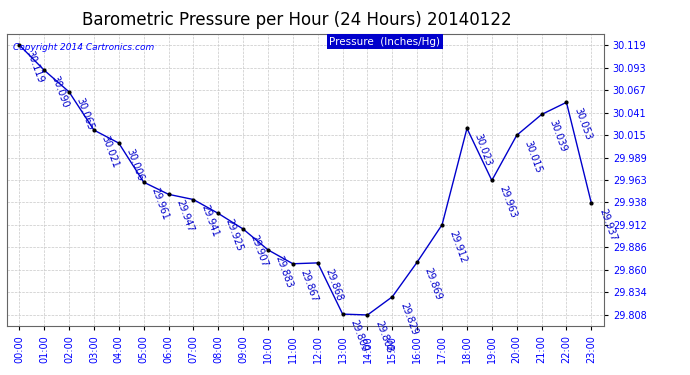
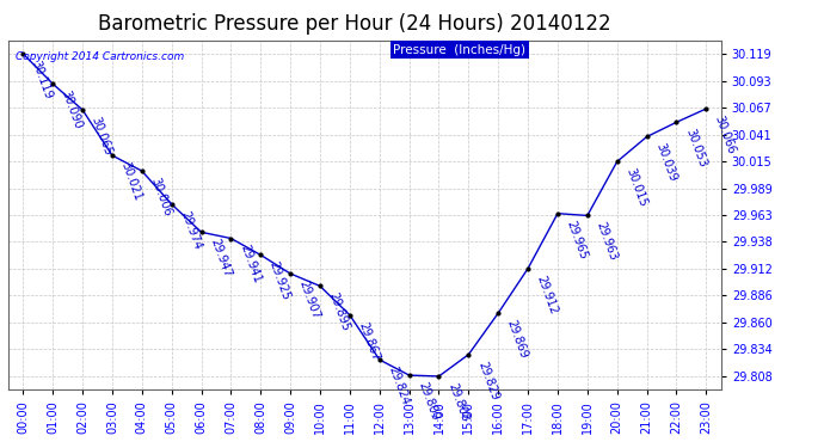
05:00: 29.961 -> 29.974
10:00: 29.883 -> 29.895
12:00: 29.868 -> 29.824
18:00: 30.023 -> 29.965
23:00: 29.937 -> 30.066
